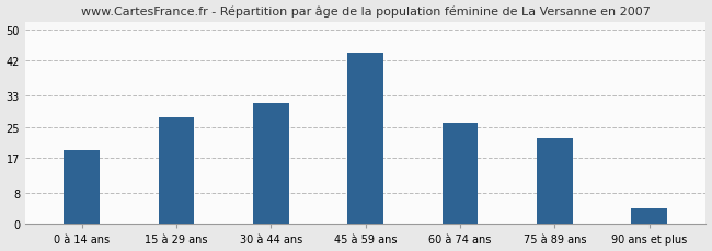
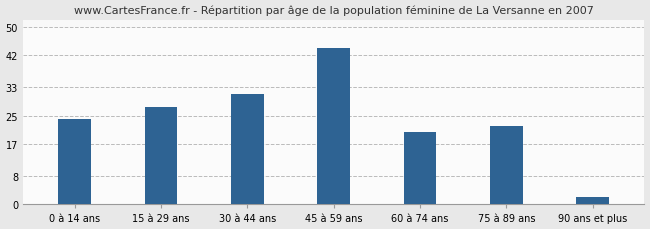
0 à 14 ans: 19.0 -> 24.0
60 à 74 ans: 26.0 -> 20.5
90 ans et plus: 4.0 -> 2.0
